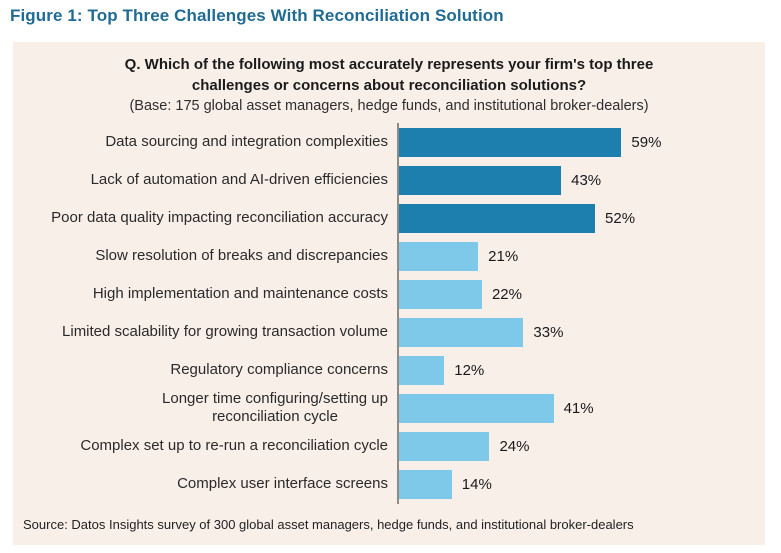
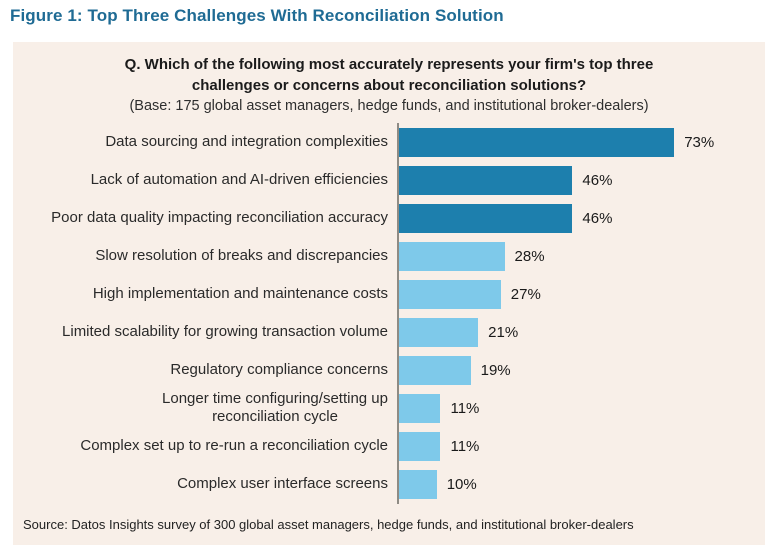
Data sourcing and integration complexities: 59% -> 73%
Lack of automation and AI-driven efficiencies: 43% -> 46%
Poor data quality impacting reconciliation accuracy: 52% -> 46%
Slow resolution of breaks and discrepancies: 21% -> 28%
High implementation and maintenance costs: 22% -> 27%
Limited scalability for growing transaction volume: 33% -> 21%
Regulatory compliance concerns: 12% -> 19%
Longer time configuring/setting up reconciliation cycle: 41% -> 11%
Complex set up to re-run a reconciliation cycle: 24% -> 11%
Complex user interface screens: 14% -> 10%
